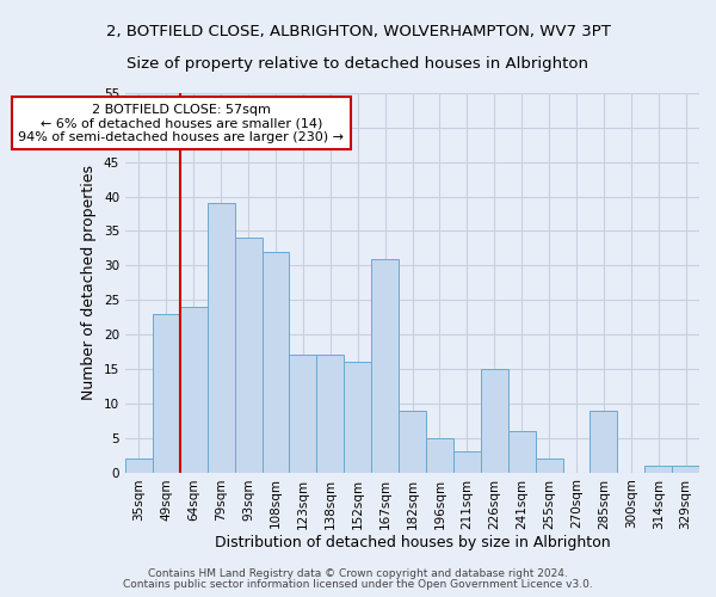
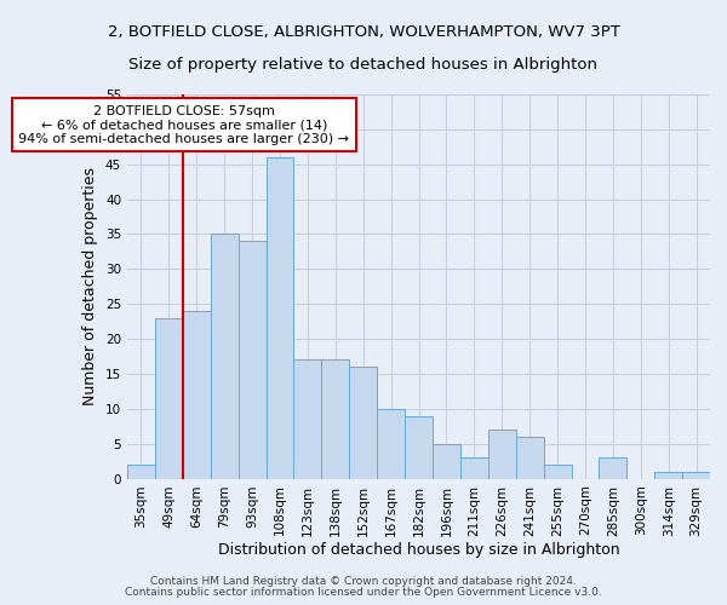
79sqm: 39 -> 35
108sqm: 32 -> 46
167sqm: 31 -> 10
226sqm: 15 -> 7
285sqm: 9 -> 3
